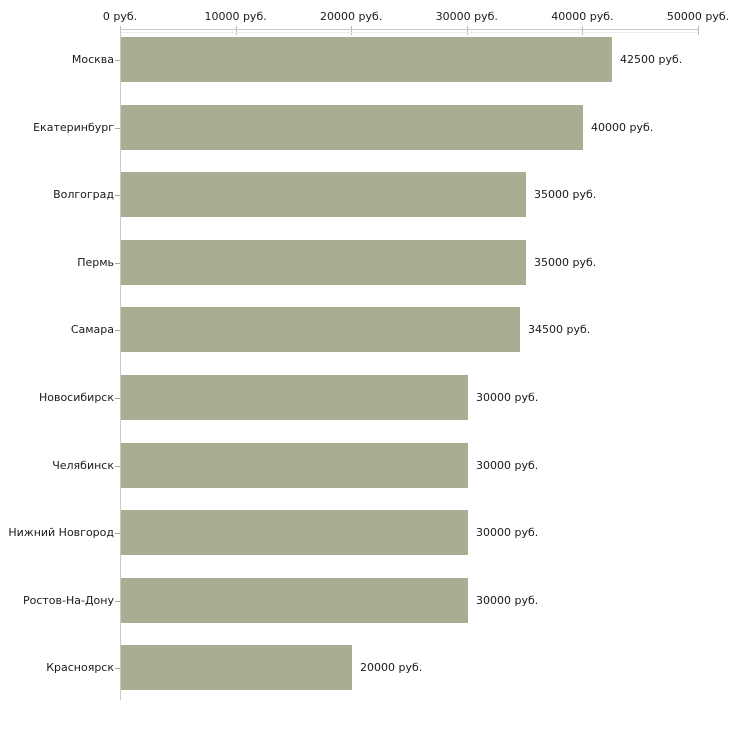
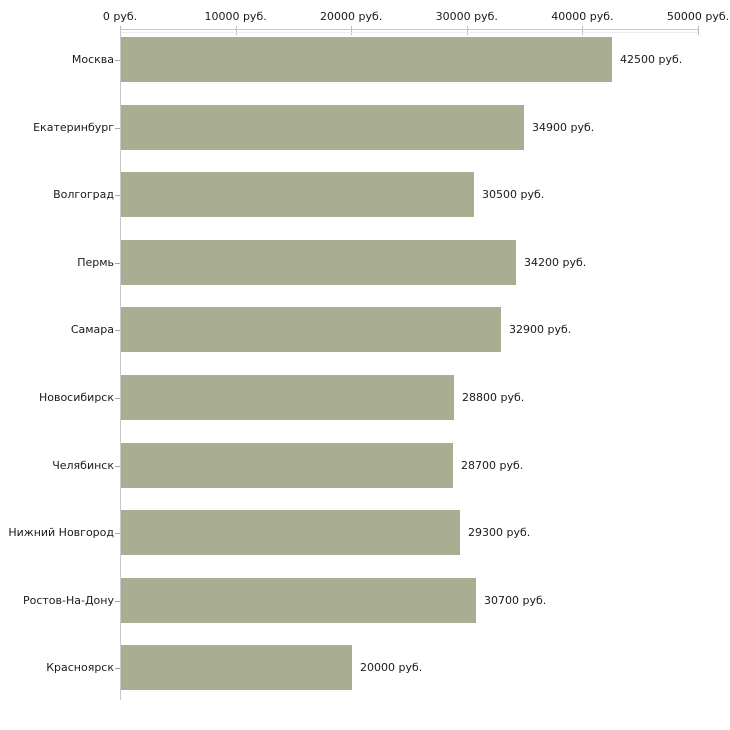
Екатеринбург: 40000 -> 34900
Волгоград: 35000 -> 30500
Пермь: 35000 -> 34200
Самара: 34500 -> 32900
Новосибирск: 30000 -> 28800
Челябинск: 30000 -> 28700
Нижний Новгород: 30000 -> 29300
Ростов-На-Дону: 30000 -> 30700
